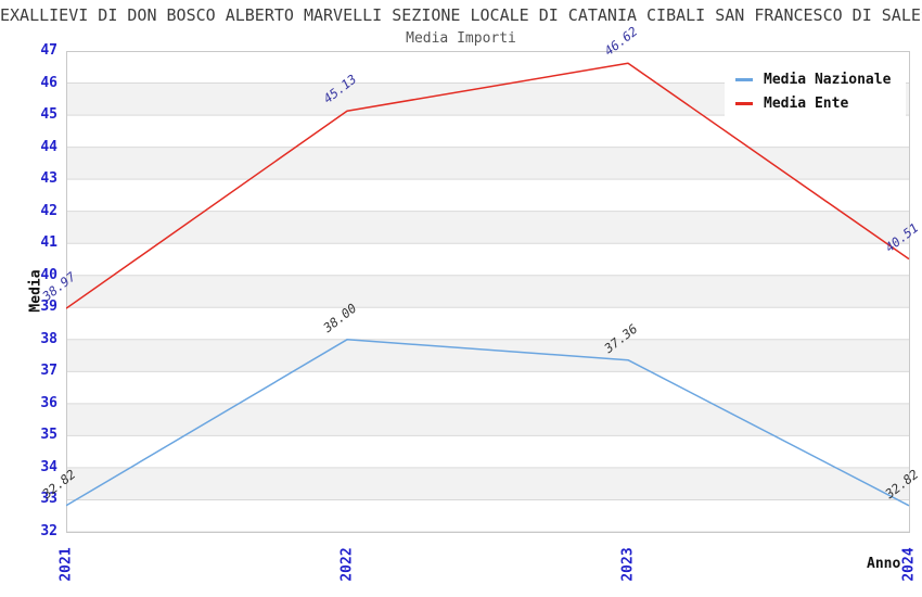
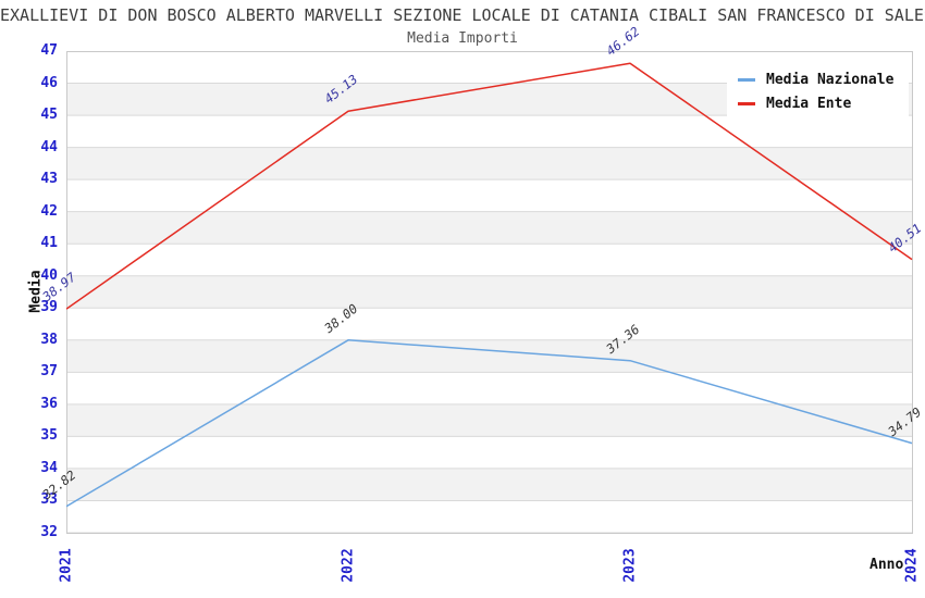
Media Nazionale/2024: 32.82 -> 34.79
